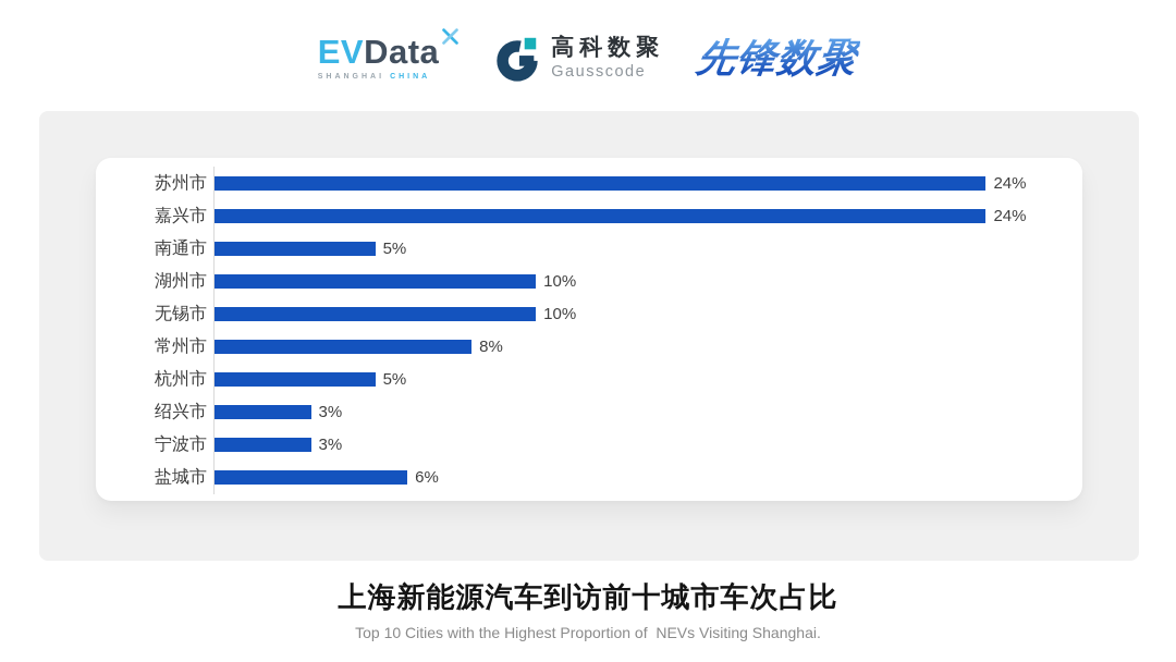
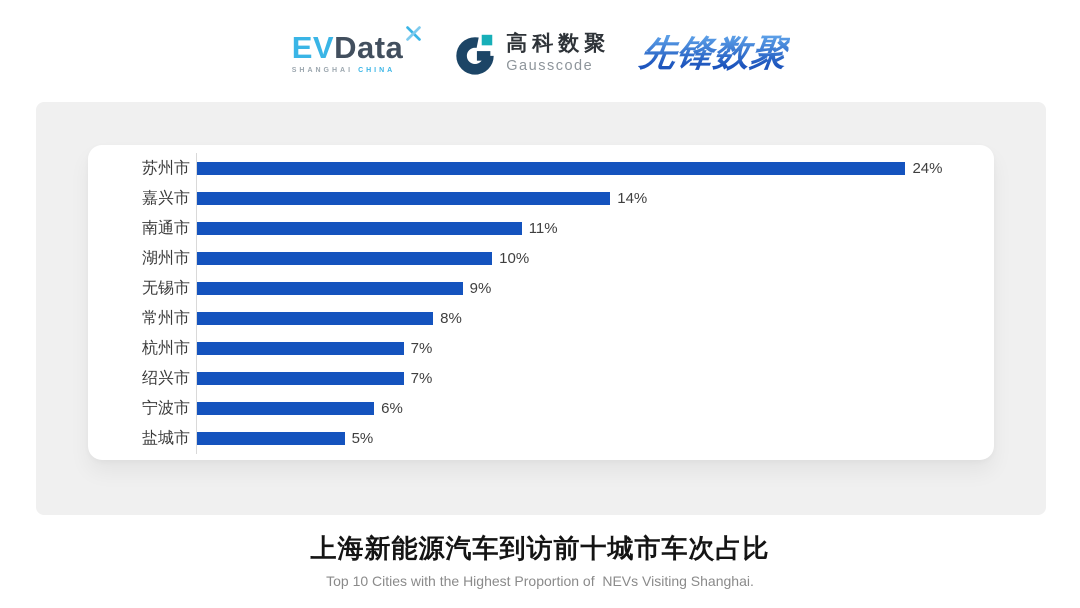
嘉兴市: 24% -> 14%
南通市: 5% -> 11%
无锡市: 10% -> 9%
杭州市: 5% -> 7%
绍兴市: 3% -> 7%
宁波市: 3% -> 6%
盐城市: 6% -> 5%
